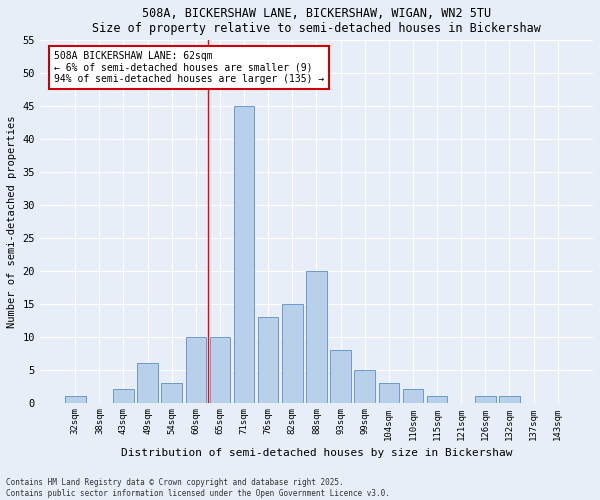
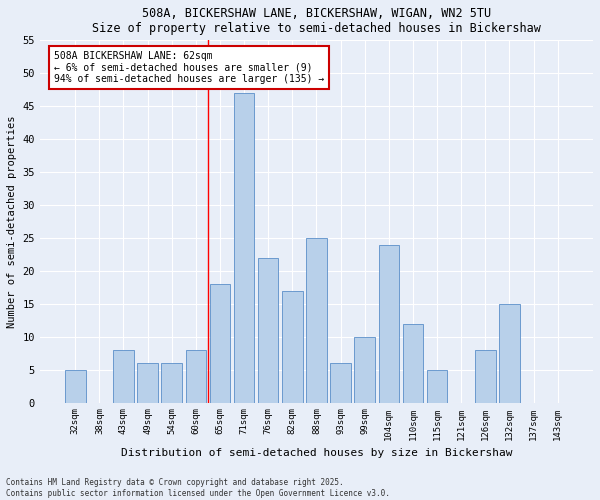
32sqm: 1 -> 5
43sqm: 2 -> 8
54sqm: 3 -> 6
60sqm: 10 -> 8
65sqm: 10 -> 18
71sqm: 45 -> 47
76sqm: 13 -> 22
82sqm: 15 -> 17
88sqm: 20 -> 25
93sqm: 8 -> 6
99sqm: 5 -> 10
104sqm: 3 -> 24
110sqm: 2 -> 12
115sqm: 1 -> 5
126sqm: 1 -> 8
132sqm: 1 -> 15
